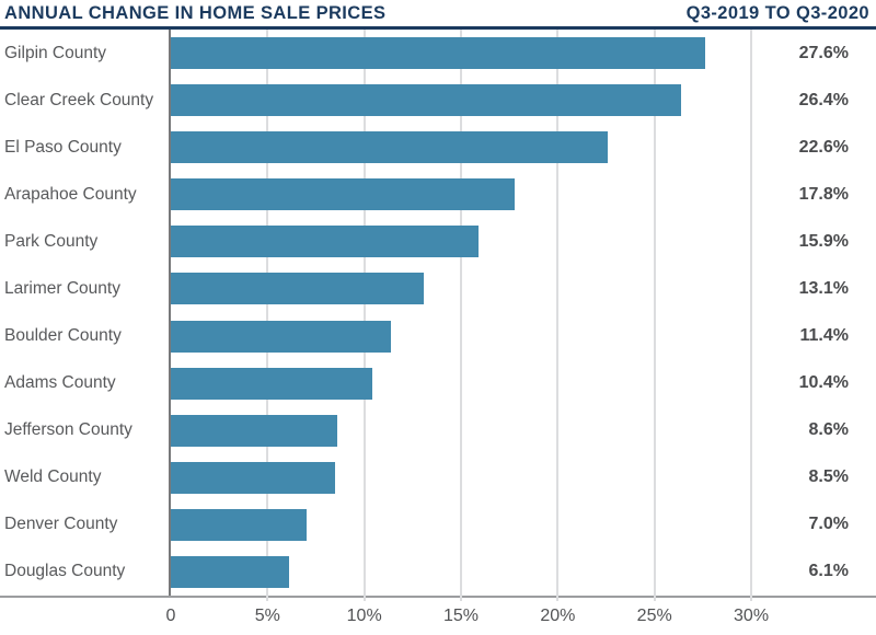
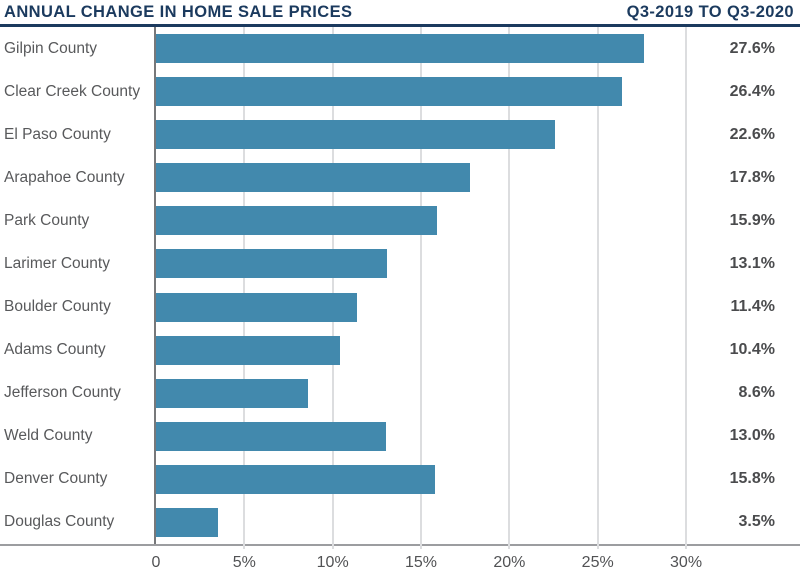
Weld County: 8.5% -> 13.0%
Denver County: 7.0% -> 15.8%
Douglas County: 6.1% -> 3.5%
